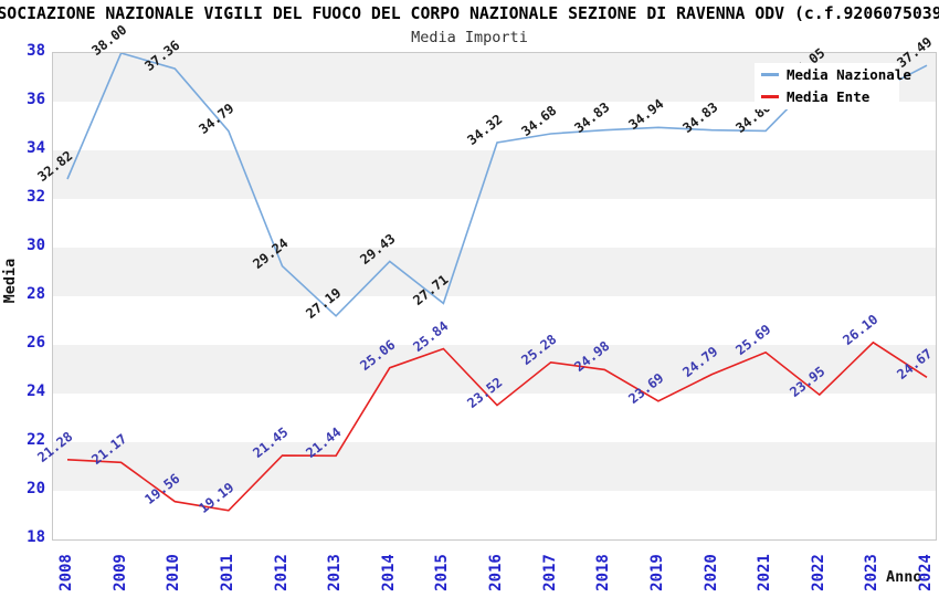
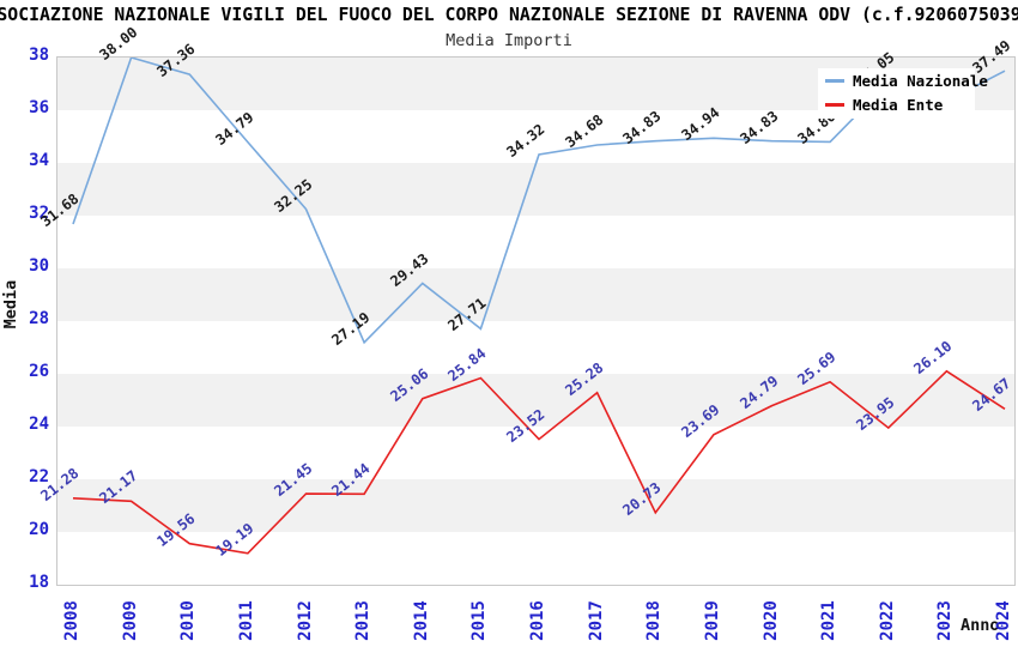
Media Nazionale/2008: 32.82 -> 31.68
Media Nazionale/2012: 29.24 -> 32.25
Media Ente/2018: 24.98 -> 20.73
